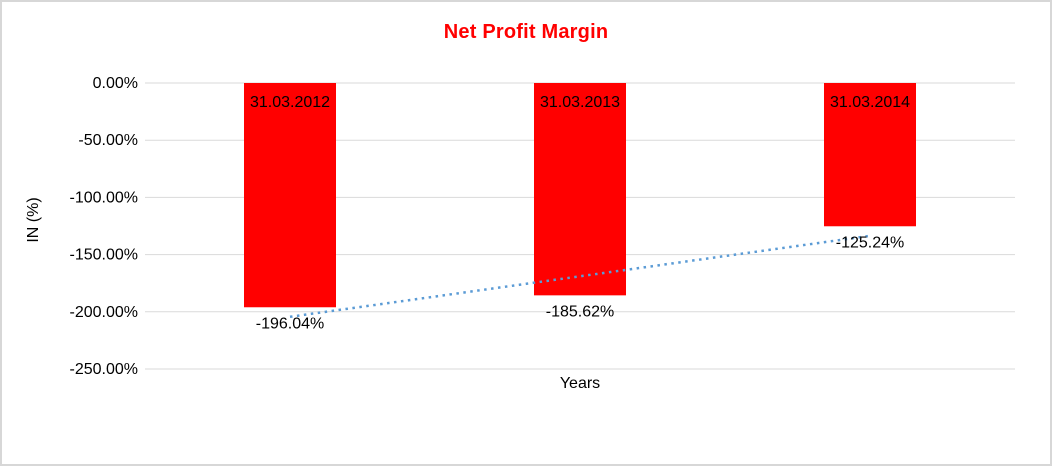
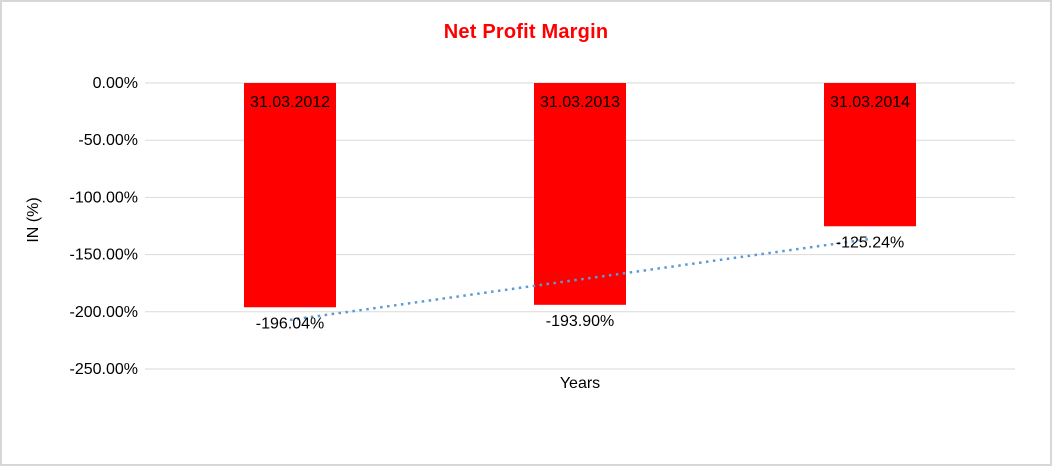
31.03.2013: -185.62% -> -193.90%
